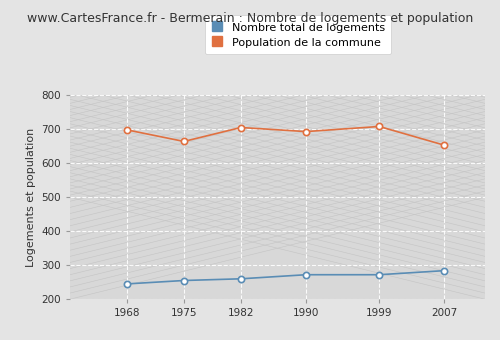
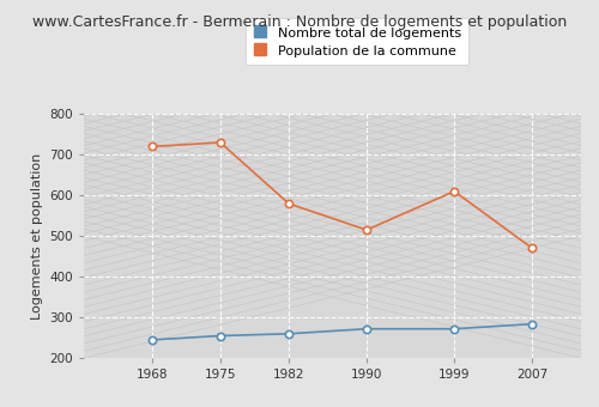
Population de la commune/1968: 698 -> 720
Population de la commune/1975: 664 -> 730
Population de la commune/1982: 705 -> 580
Population de la commune/1990: 693 -> 515
Population de la commune/1999: 708 -> 610
Population de la commune/2007: 653 -> 470
